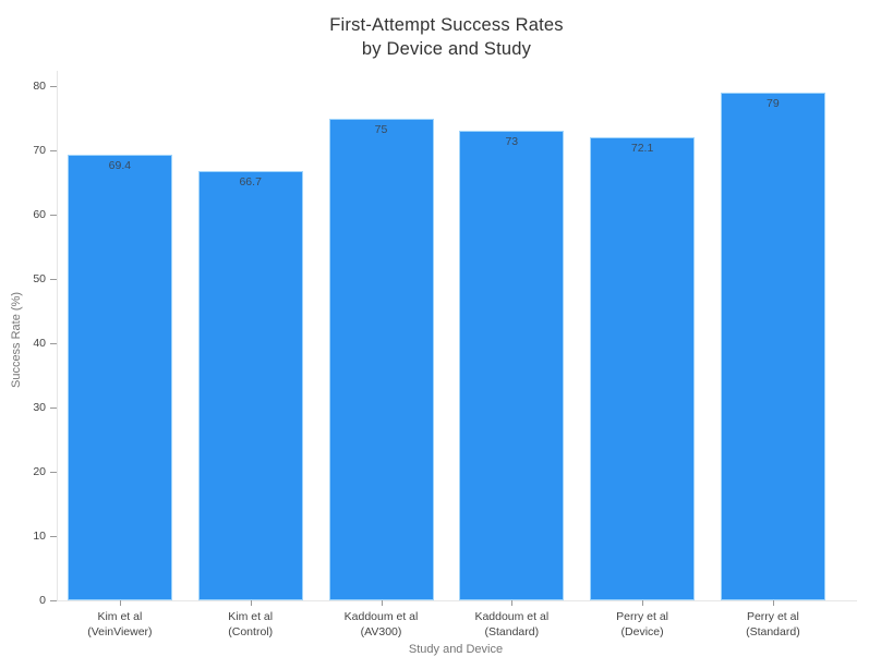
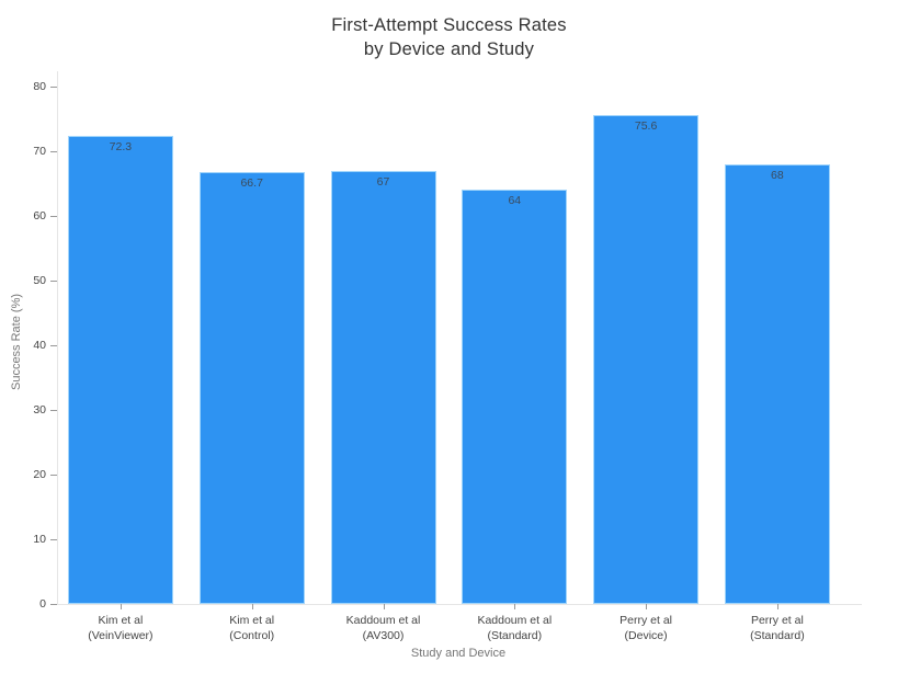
Kim et al (VeinViewer): 69.4 -> 72.3
Kaddoum et al (AV300): 75 -> 67
Kaddoum et al (Standard): 73 -> 64
Perry et al (Device): 72.1 -> 75.6
Perry et al (Standard): 79 -> 68
